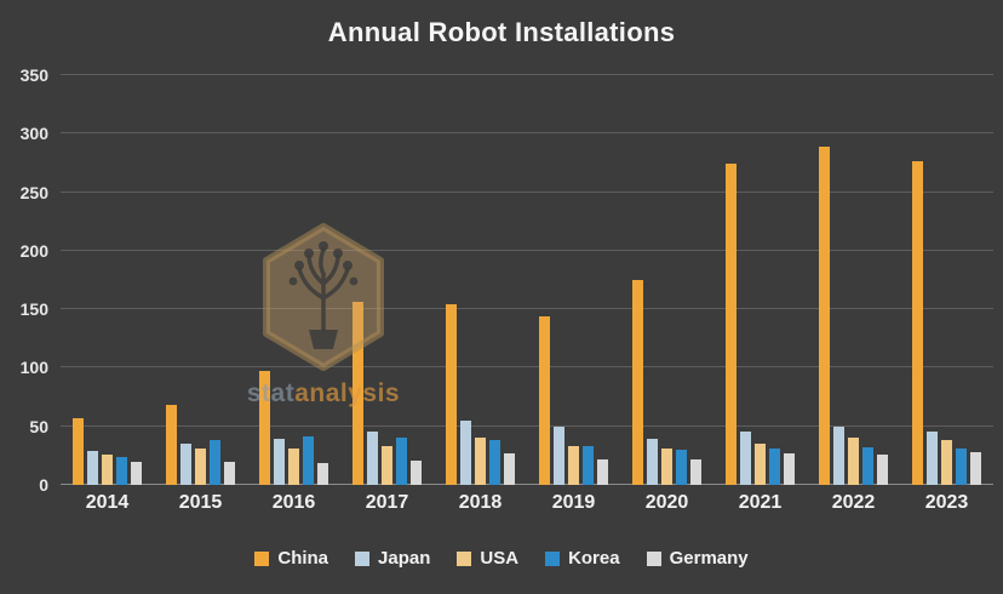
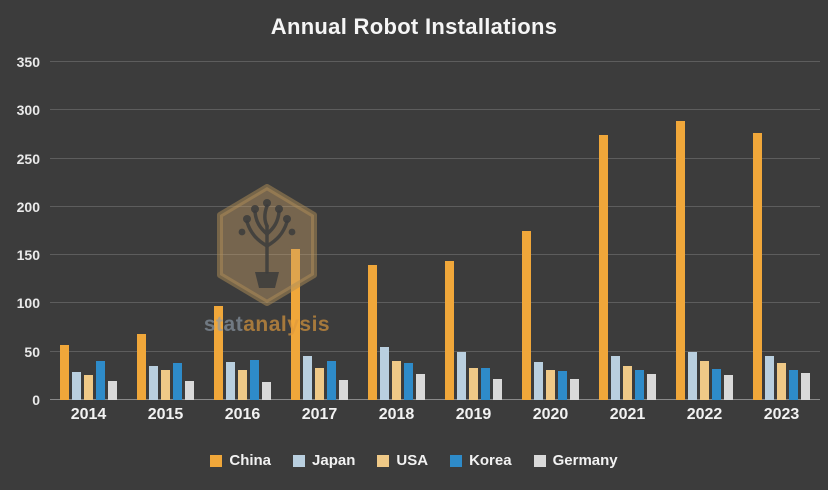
Korea/2014: 20 -> 40
China/2018: 150 -> 140
